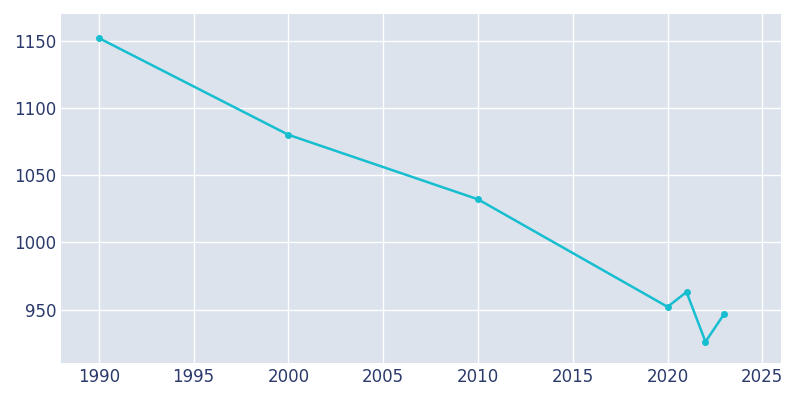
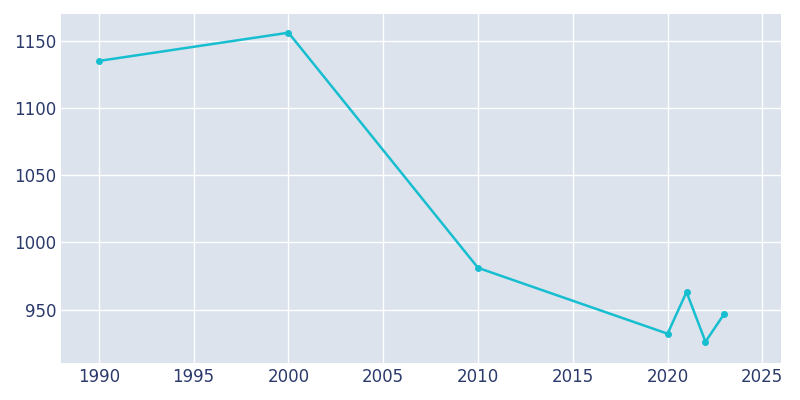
1990: 1152 -> 1135
2000: 1080 -> 1156
2010: 1032 -> 981
2020: 952 -> 932
